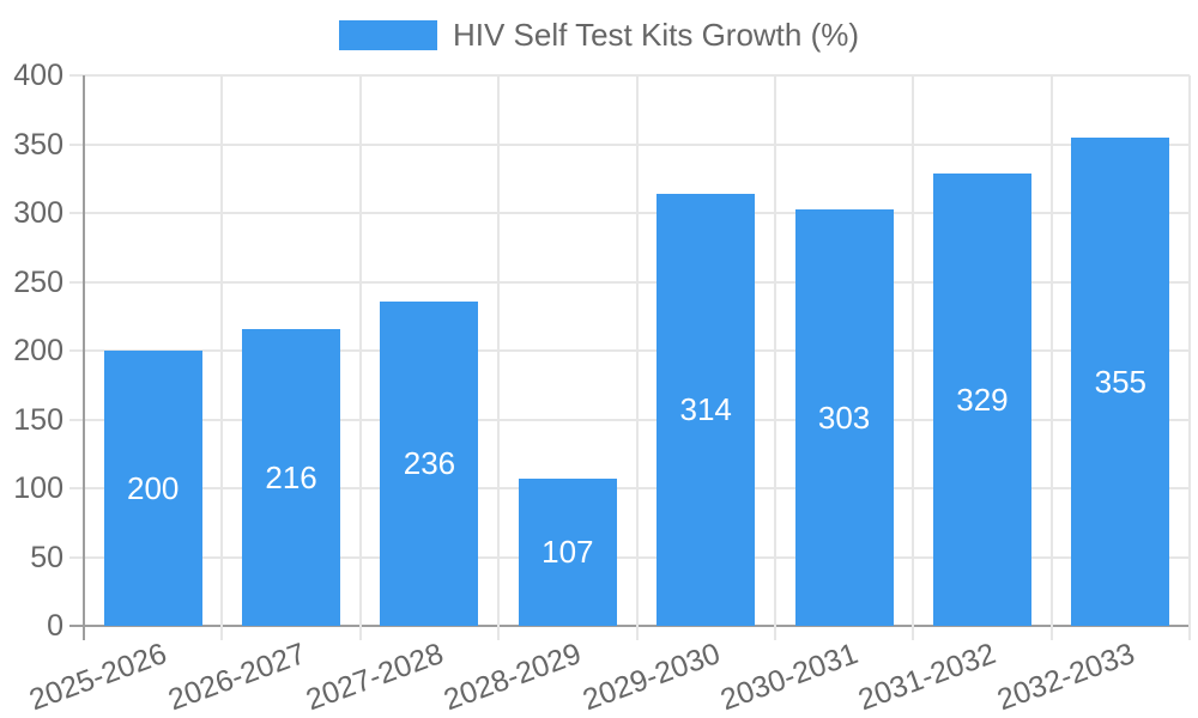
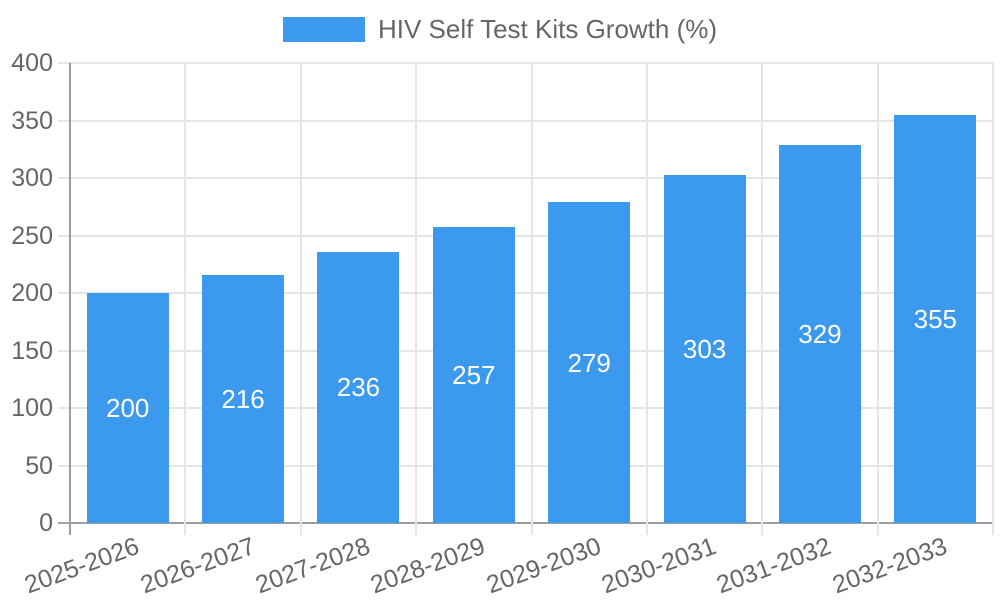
2028-2029: 107 -> 257
2029-2030: 314 -> 279
